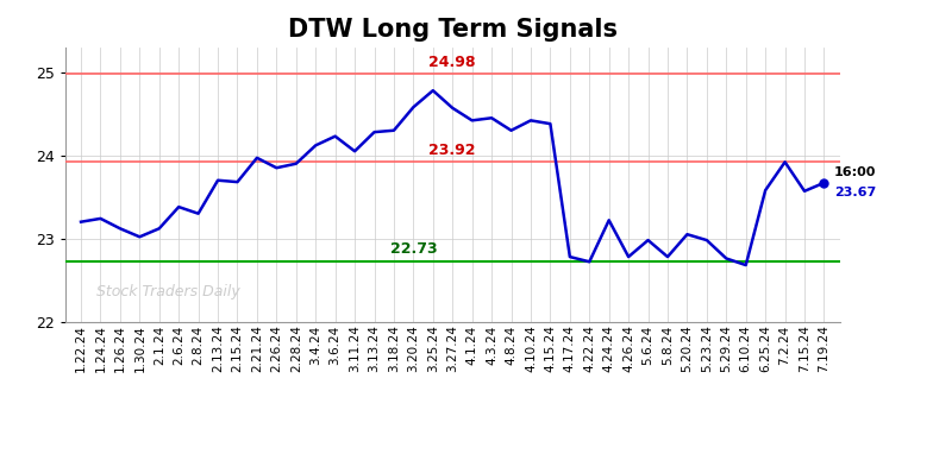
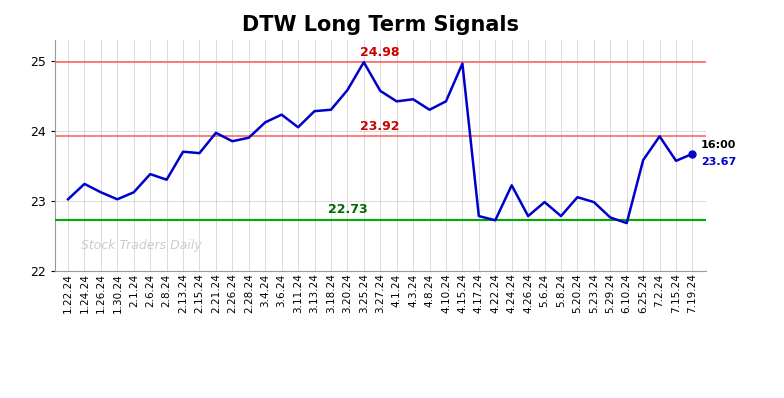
1.22.24: 23.20 -> 23.02
3.25.24: 24.78 -> 24.98
4.15.24: 24.38 -> 24.96
